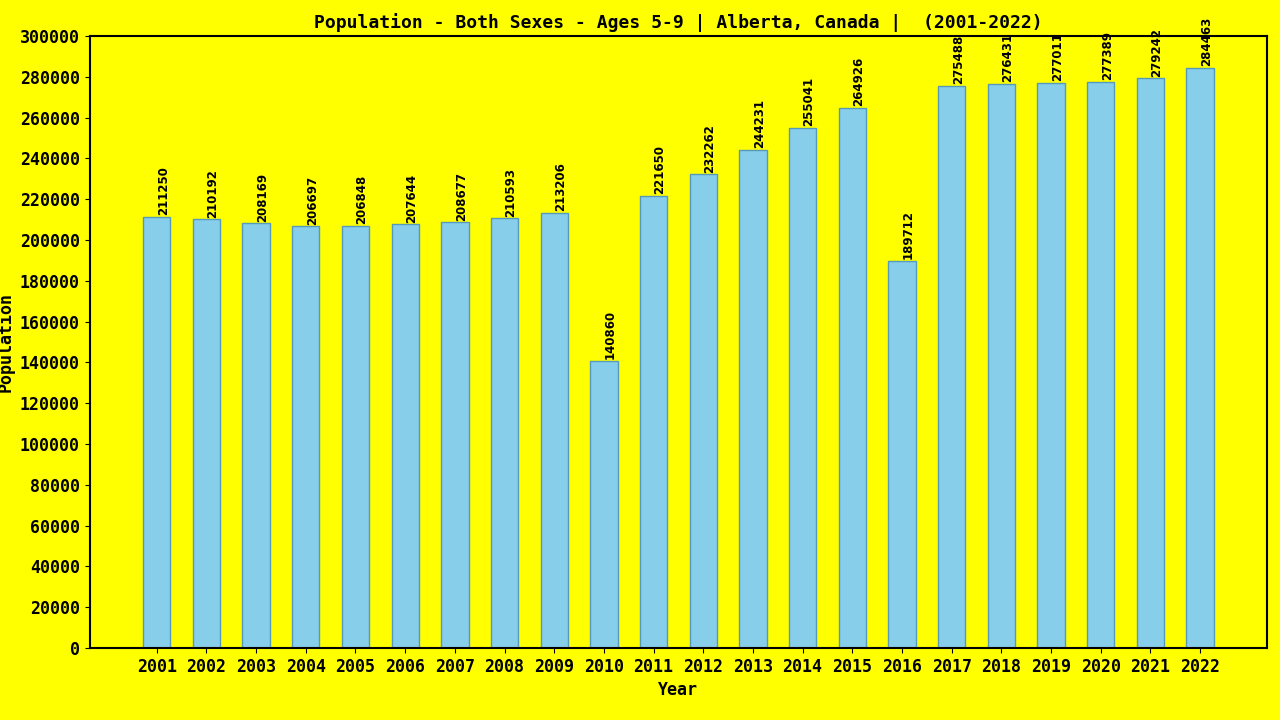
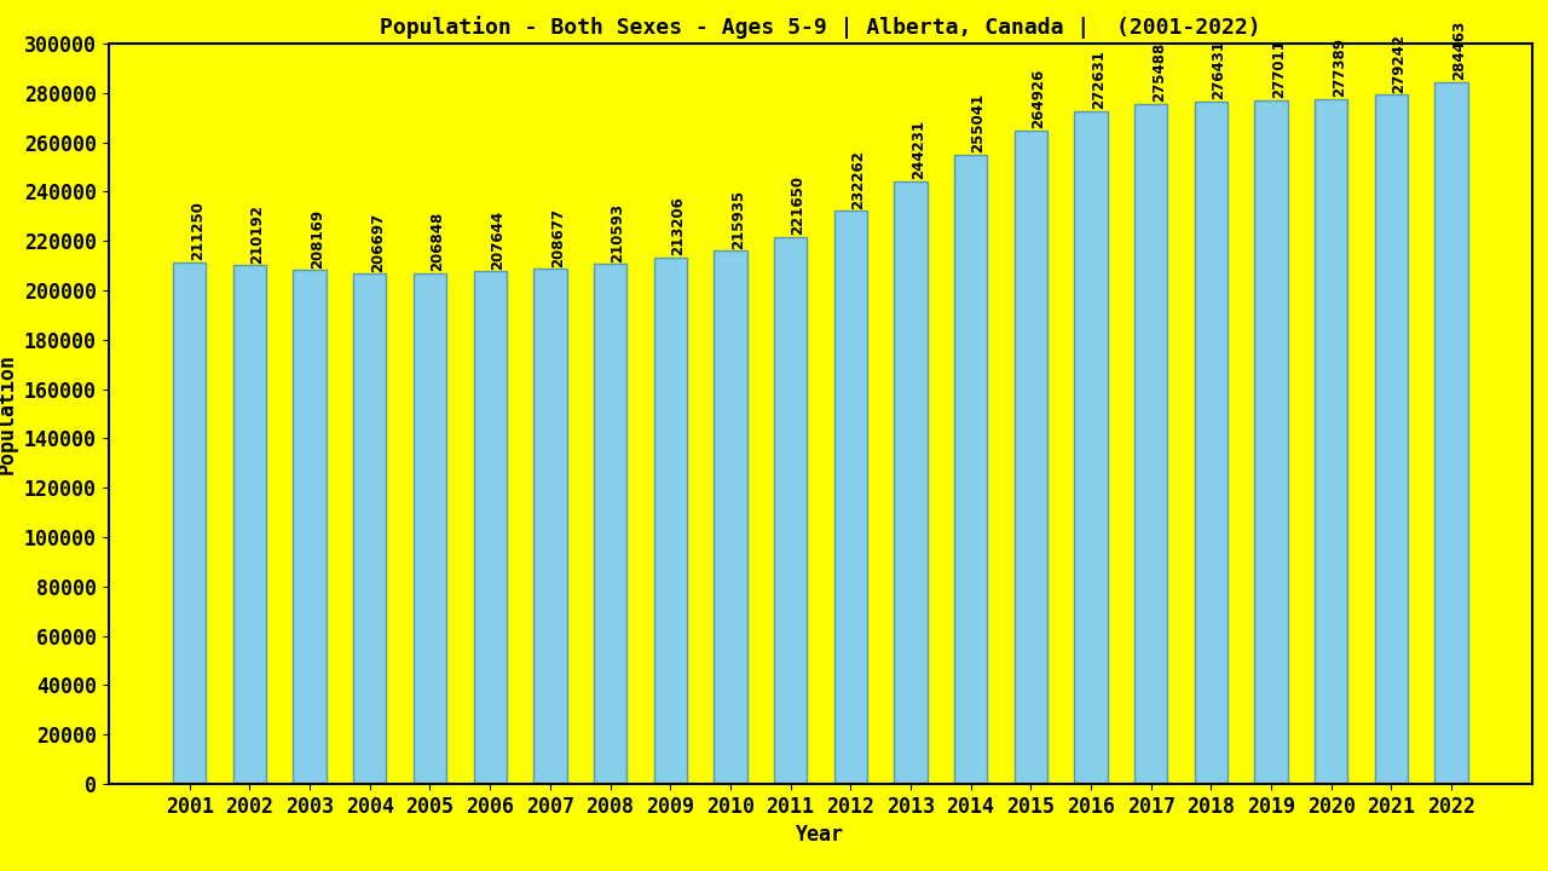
2010: 140860 -> 215935
2016: 189712 -> 272631
